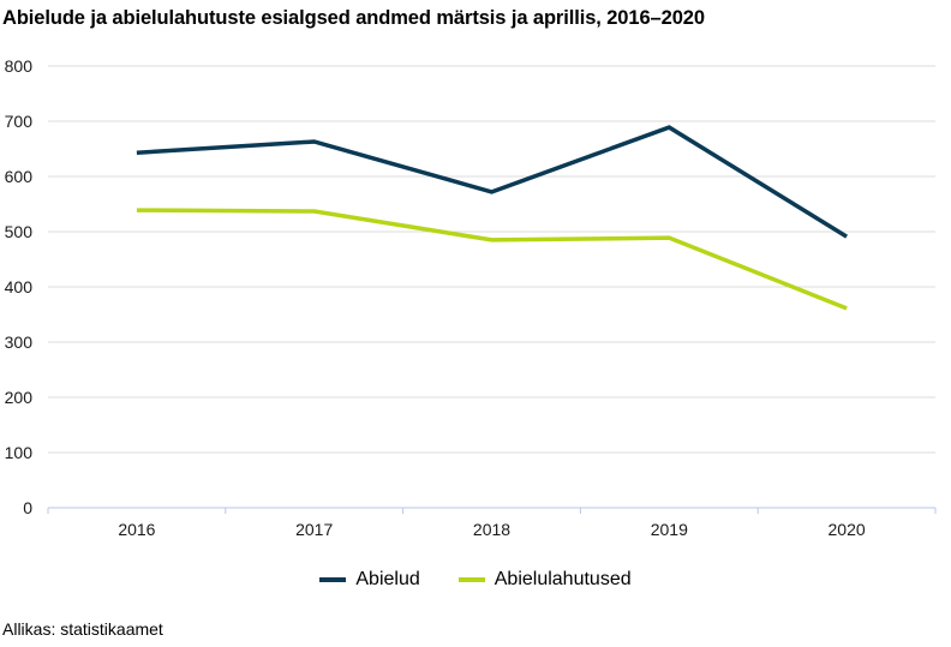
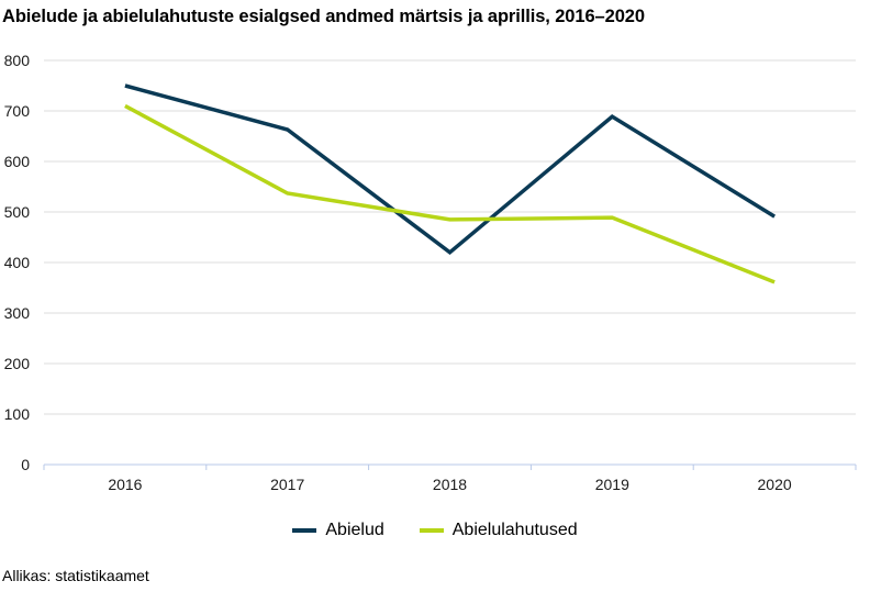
Abielud/2016: 640 -> 750
Abielulahutused/2016: 540 -> 710
Abielud/2018: 570 -> 420
